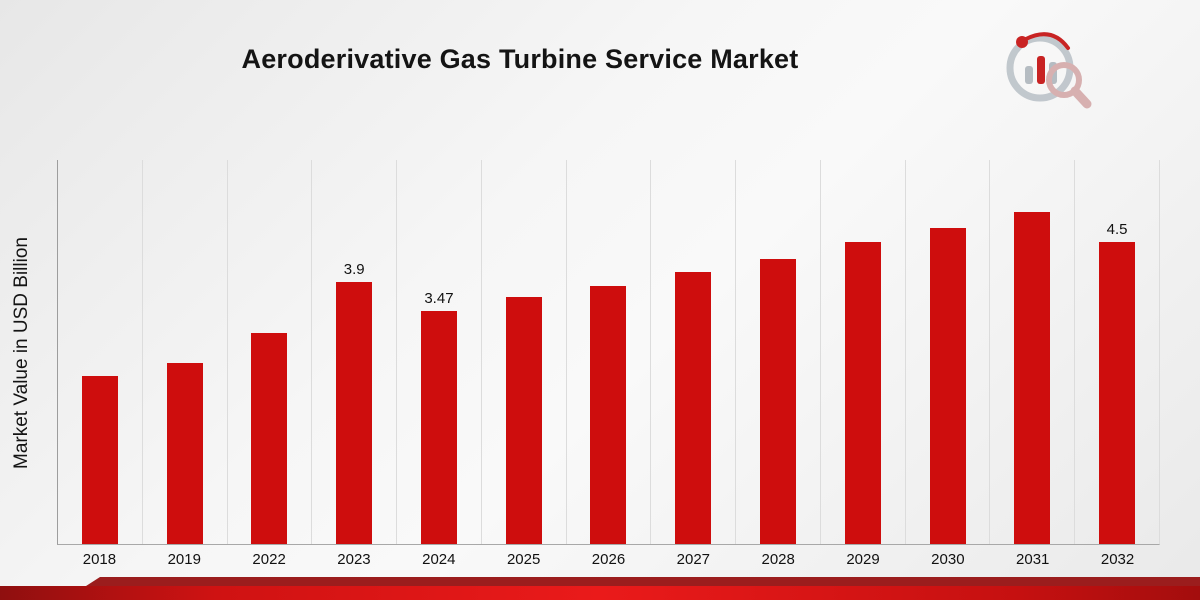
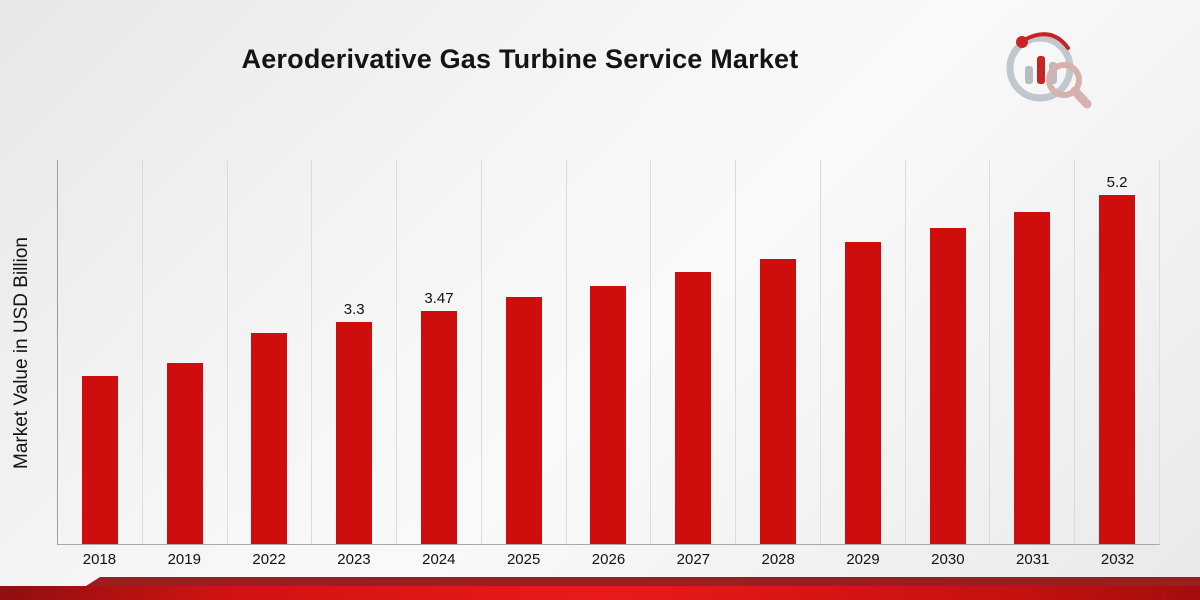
2023: 3.9 -> 3.3
2032: 4.5 -> 5.2
